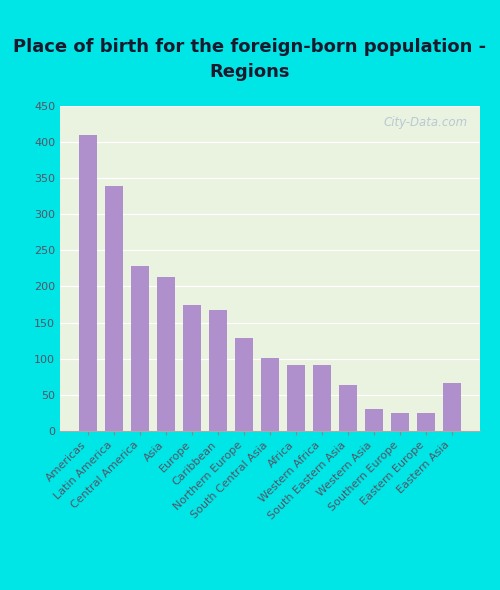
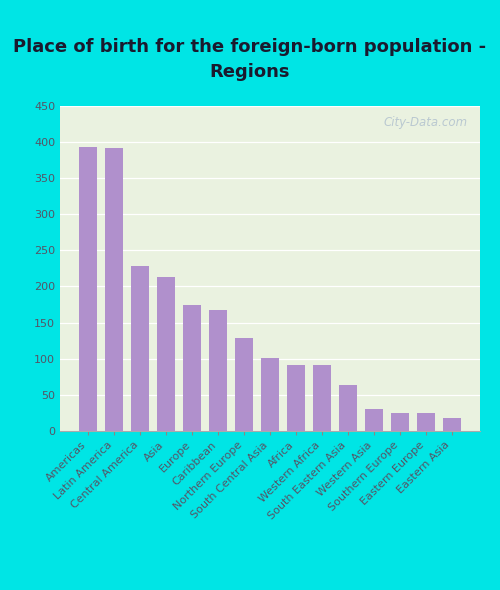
Americas: 410 -> 393
Latin America: 340 -> 392
Eastern Asia: 66 -> 18
